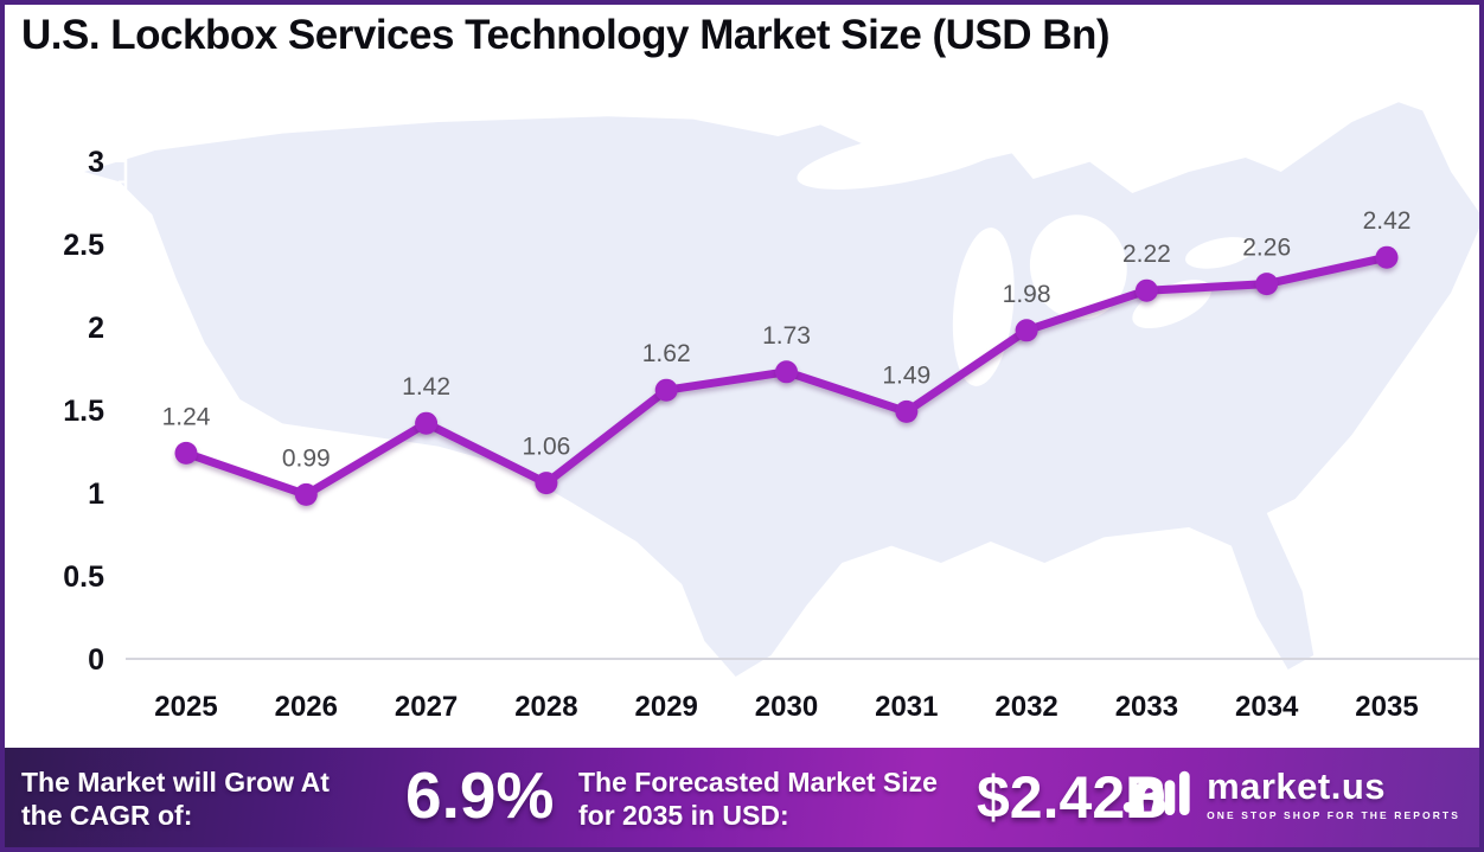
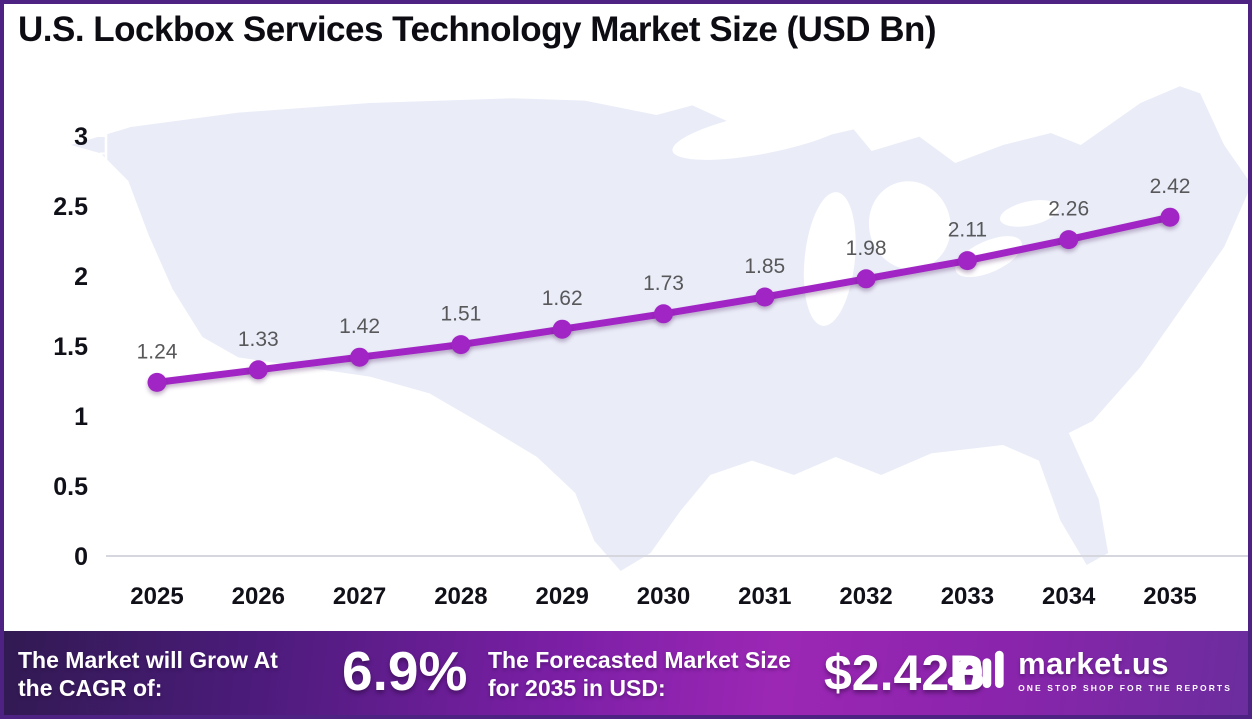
2026: 0.99 -> 1.33
2028: 1.06 -> 1.51
2031: 1.49 -> 1.85
2033: 2.22 -> 2.11
